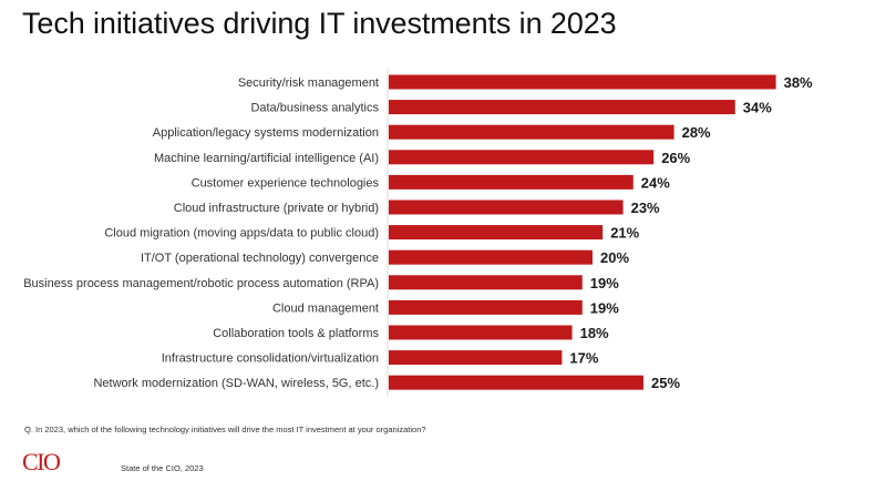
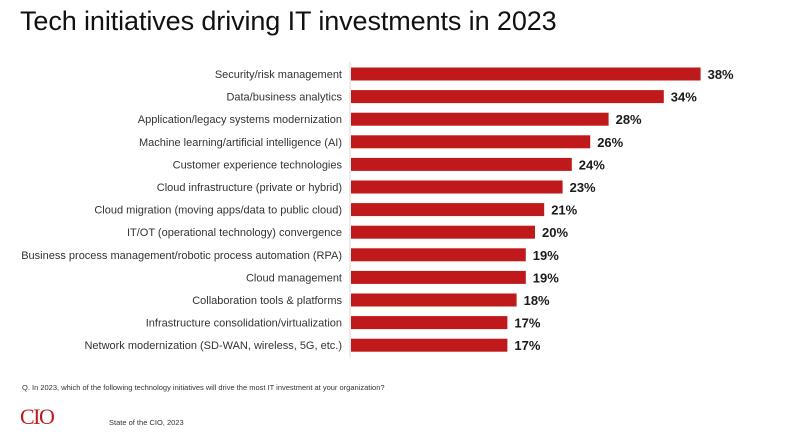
Network modernization (SD-WAN, wireless, 5G, etc.): 25% -> 17%
